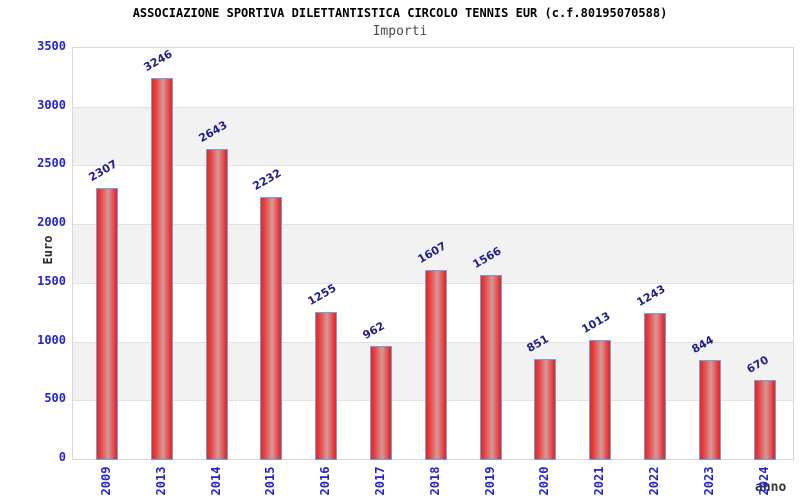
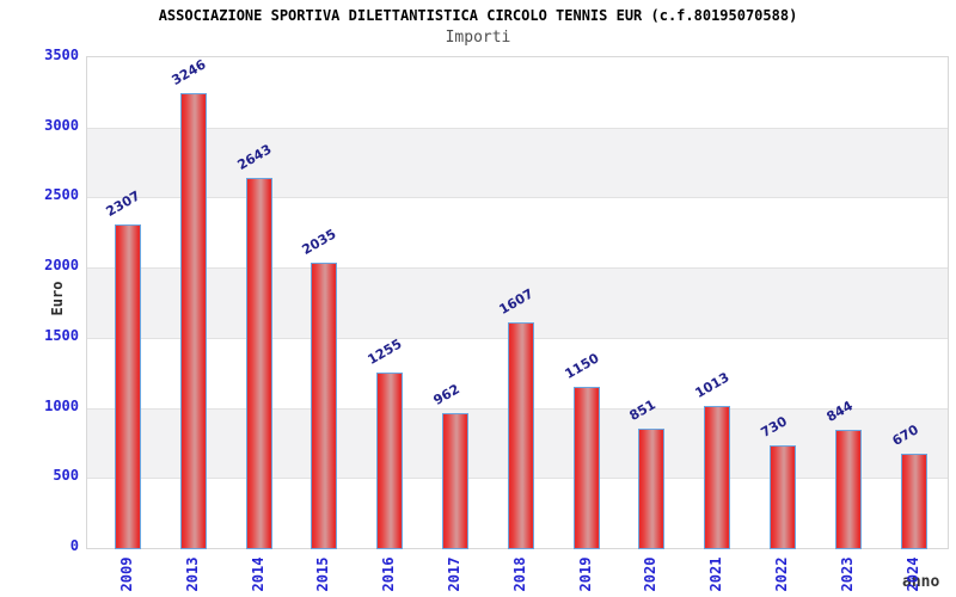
2015: 2232 -> 2035
2019: 1566 -> 1150
2022: 1243 -> 730
